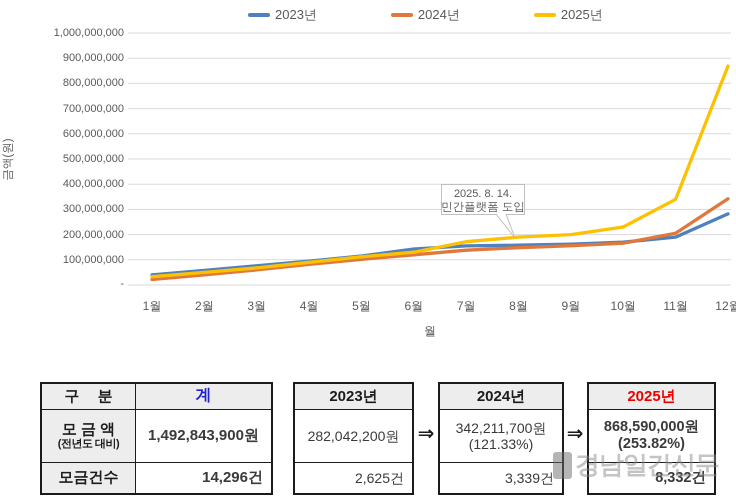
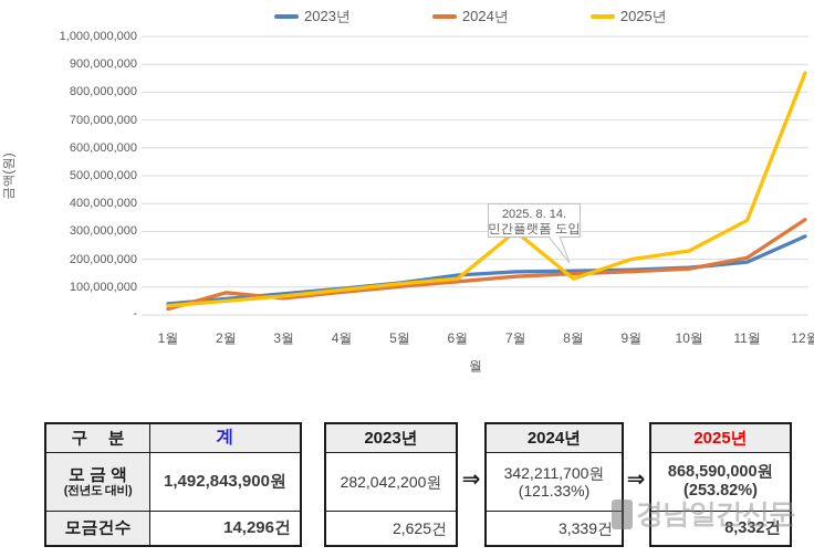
2024년/2월: 40000000 -> 80000000
2025년/7월: 170000000 -> 300000000
2025년/8월: 190000000 -> 130000000
